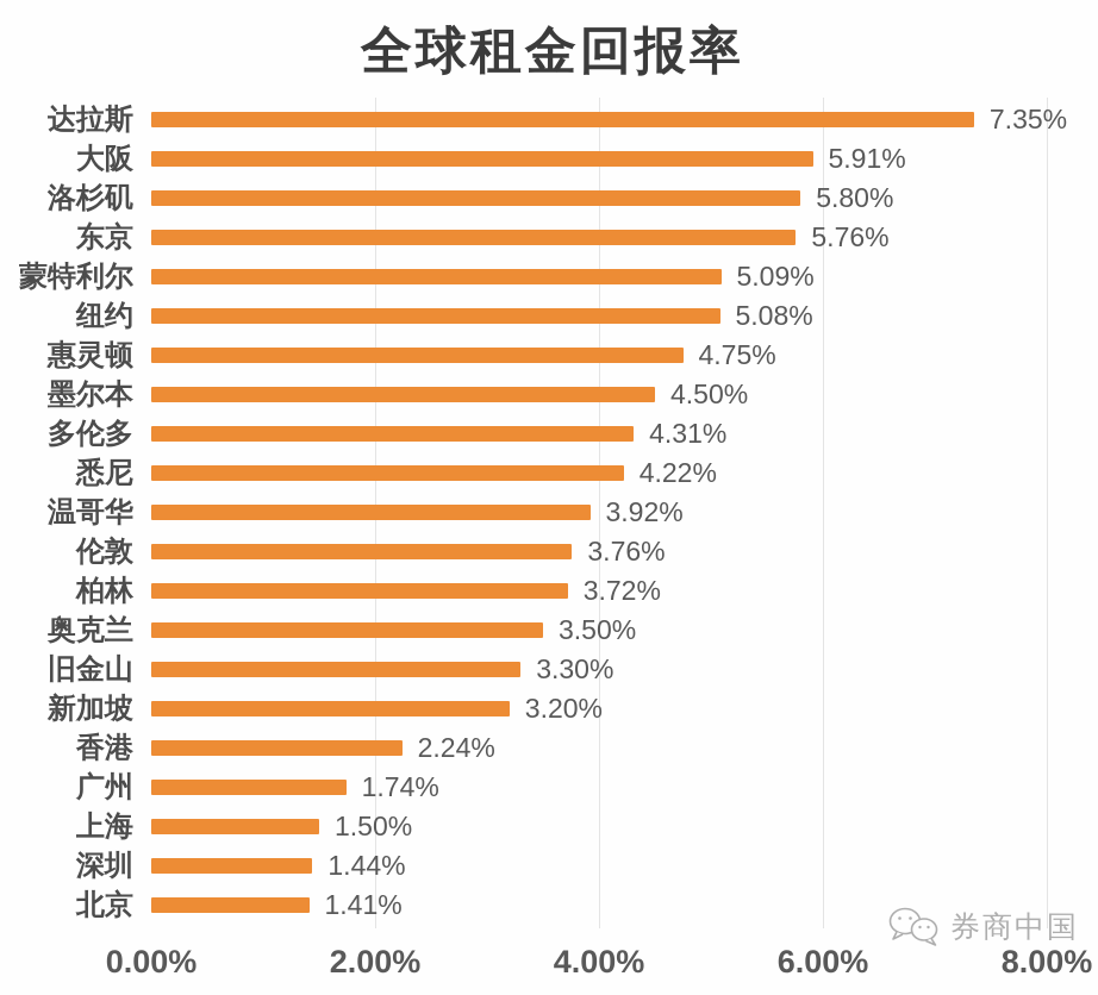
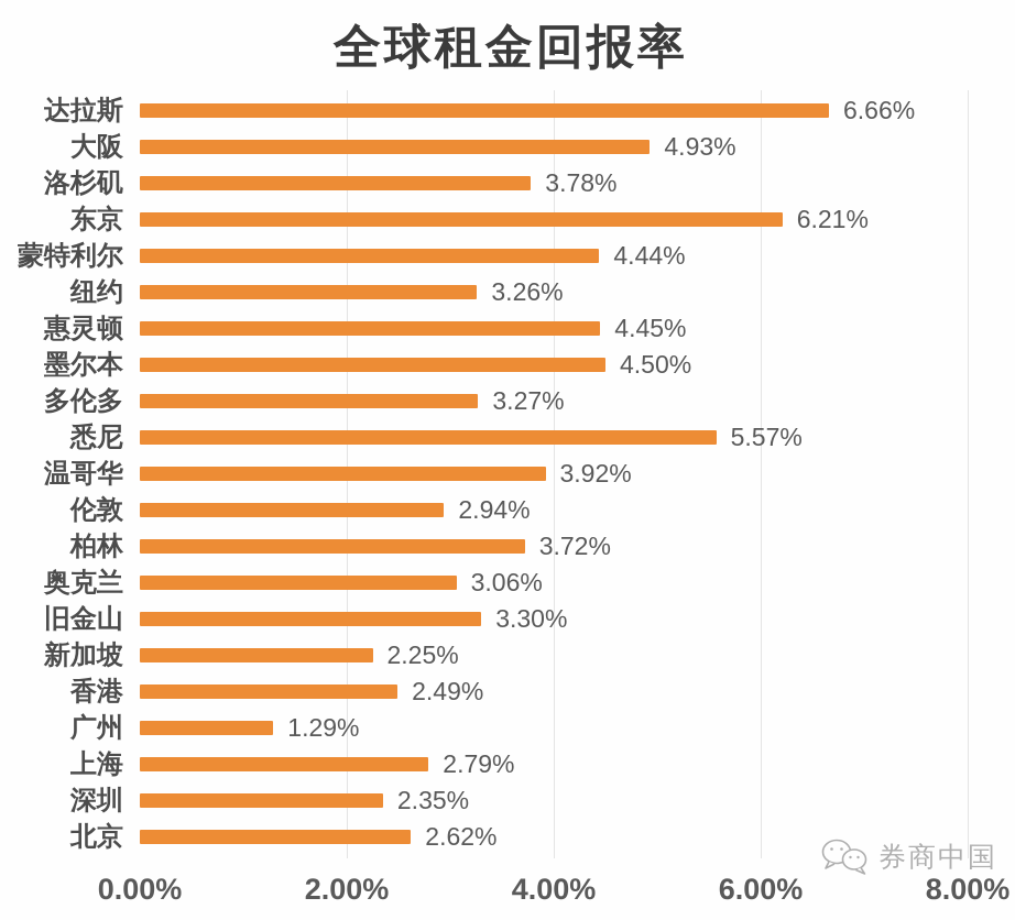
达拉斯: 7.35% -> 6.66%
大阪: 5.91% -> 4.93%
洛杉矶: 5.80% -> 3.78%
东京: 5.76% -> 6.21%
蒙特利尔: 5.09% -> 4.44%
纽约: 5.08% -> 3.26%
惠灵顿: 4.75% -> 4.45%
多伦多: 4.31% -> 3.27%
悉尼: 4.22% -> 5.57%
伦敦: 3.76% -> 2.94%
奥克兰: 3.50% -> 3.06%
新加坡: 3.20% -> 2.25%
香港: 2.24% -> 2.49%
广州: 1.74% -> 1.29%
上海: 1.50% -> 2.79%
深圳: 1.44% -> 2.35%
北京: 1.41% -> 2.62%
